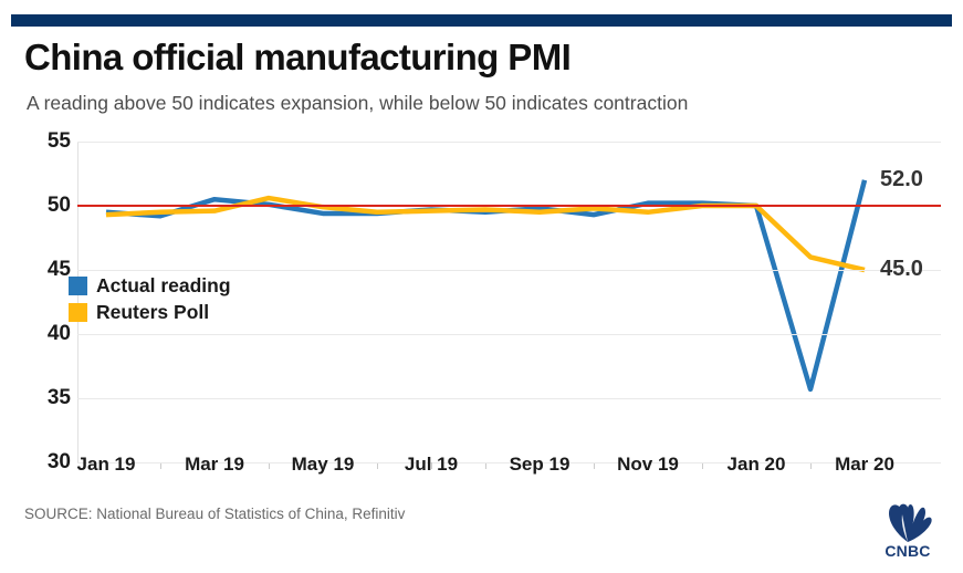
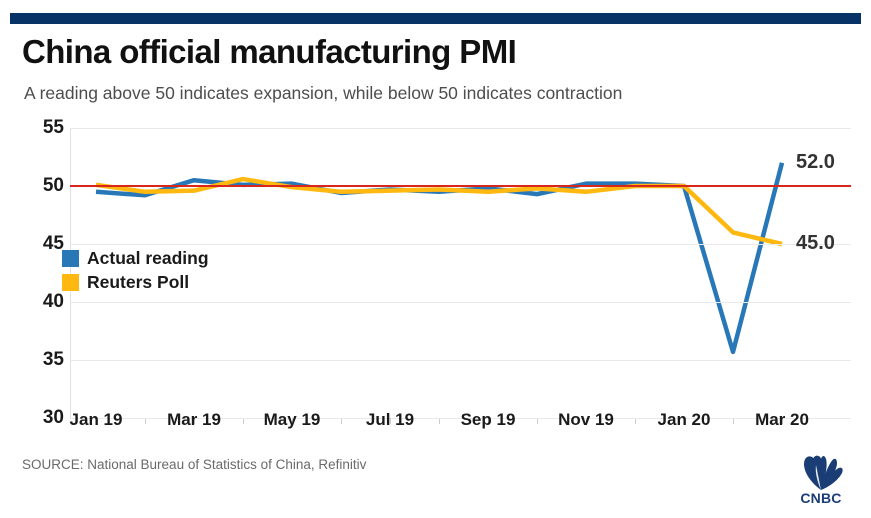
Reuters Poll/Jan 19: 49.3 -> 50.1
Actual reading/May 19: 49.4 -> 50.2
